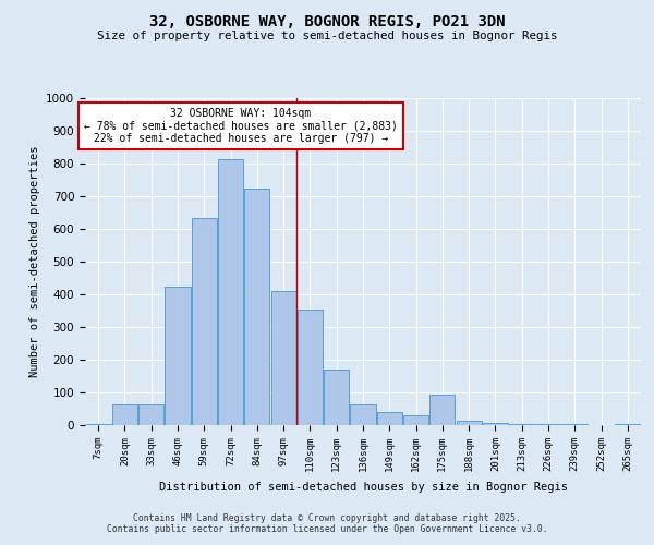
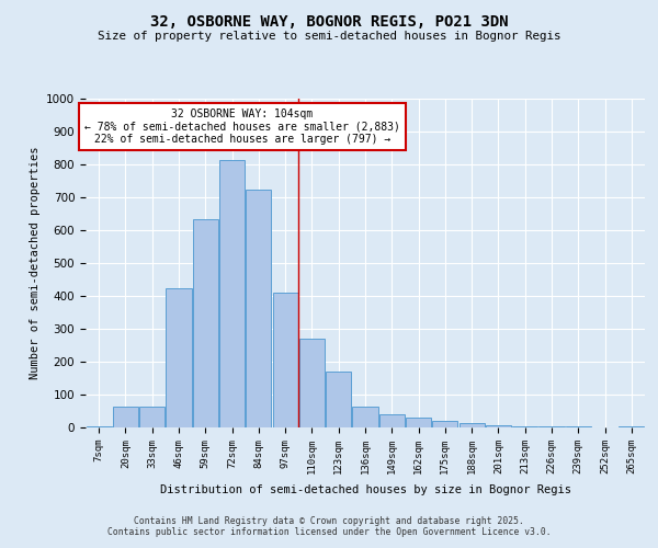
110sqm: 355 -> 270
175sqm: 95 -> 20
